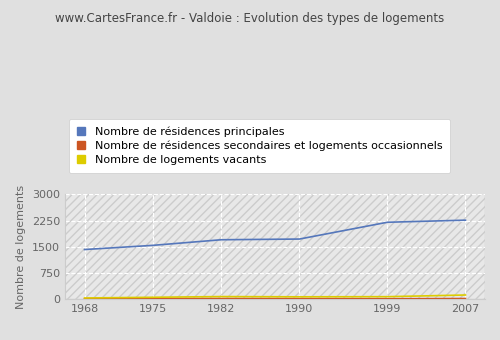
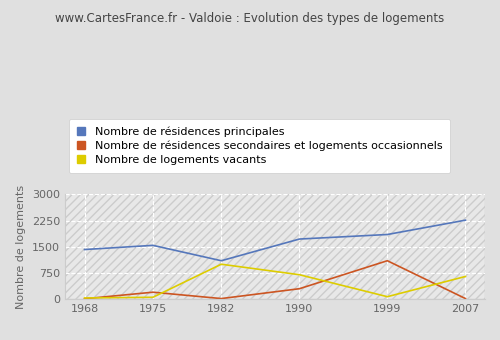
Nombre de résidences secondaires et logements occasionnels/1975: 20 -> 200
Nombre de résidences principales/1982: 1700 -> 1100
Nombre de logements vacants/1982: 80 -> 1000
Nombre de résidences secondaires et logements occasionnels/1990: 20 -> 300
Nombre de logements vacants/1990: 70 -> 700
Nombre de résidences principales/1999: 2200 -> 1850
Nombre de résidences secondaires et logements occasionnels/1999: 10 -> 1100
Nombre de logements vacants/2007: 120 -> 650
